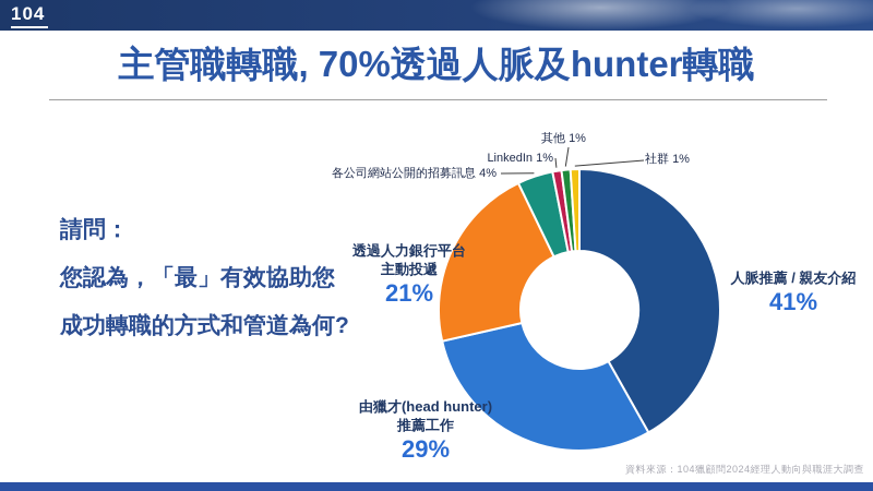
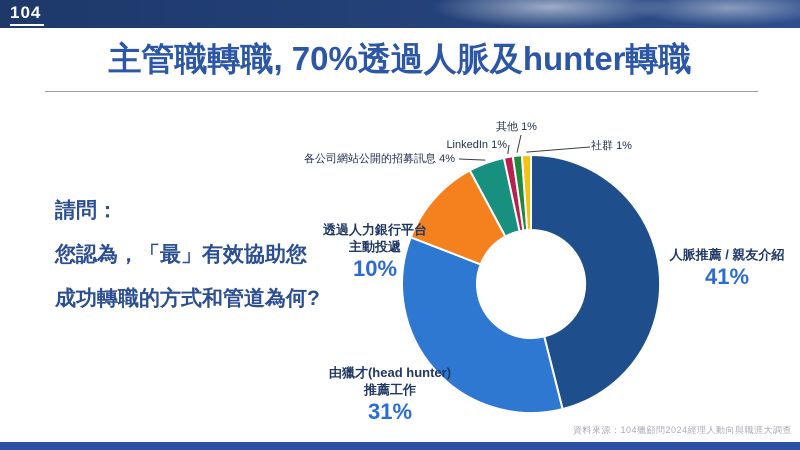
由獵才(head hunter)推薦工作: 29% -> 31%
透過人力銀行平台主動投遞: 21% -> 10%
